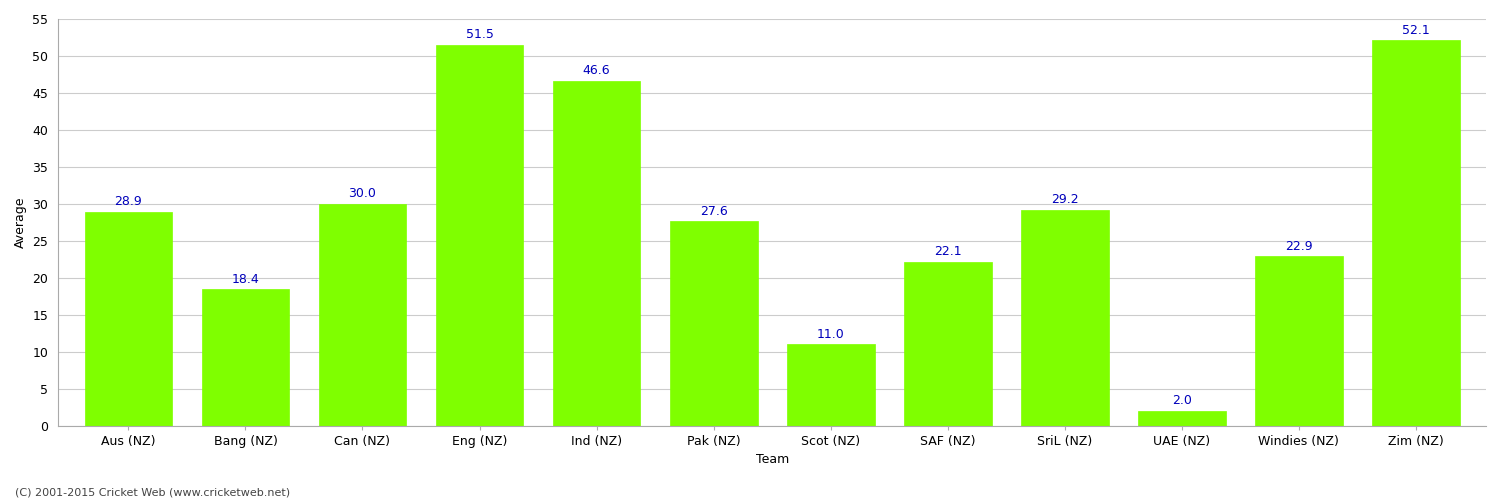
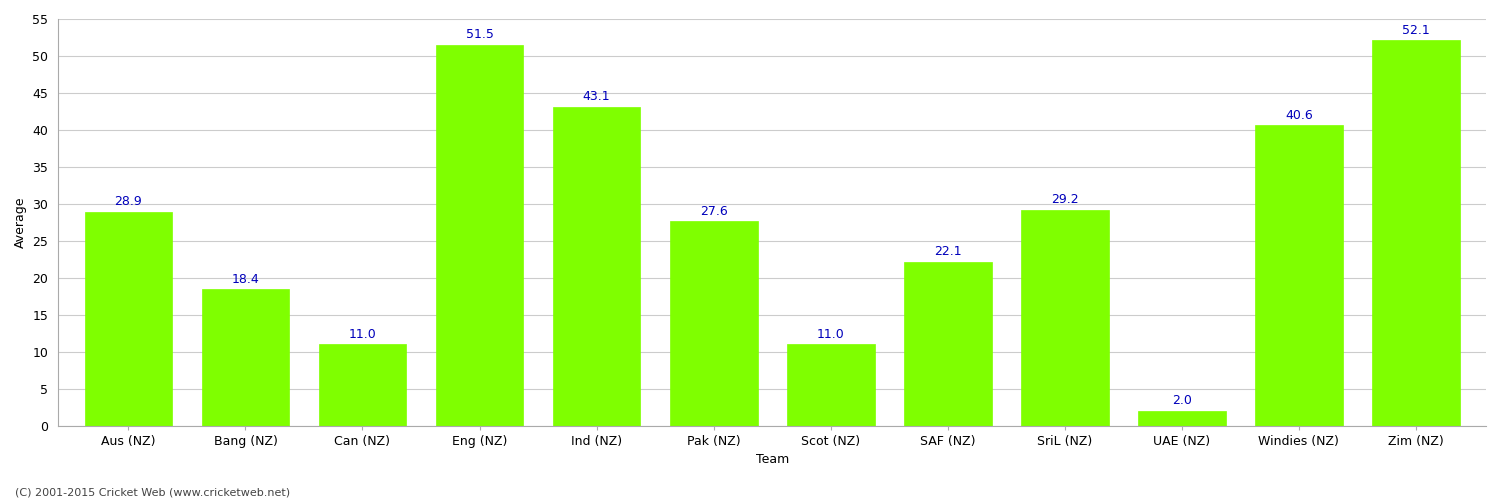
Can (NZ): 30.0 -> 11.0
Ind (NZ): 46.6 -> 43.1
Windies (NZ): 22.9 -> 40.6
